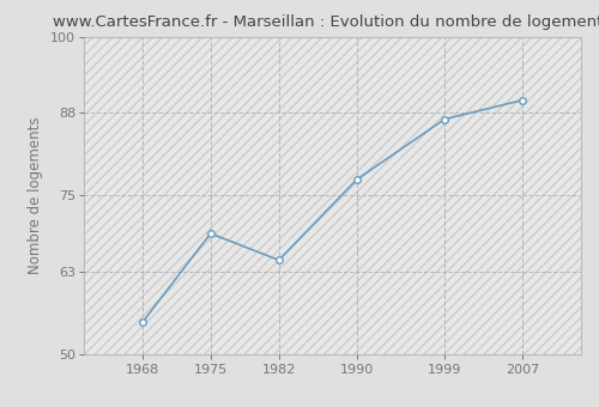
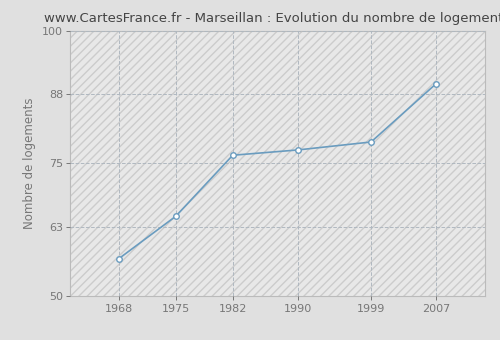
1968: 55.0 -> 57.0
1975: 69.0 -> 65.0
1982: 64.8 -> 76.5
1999: 87.0 -> 79.0
